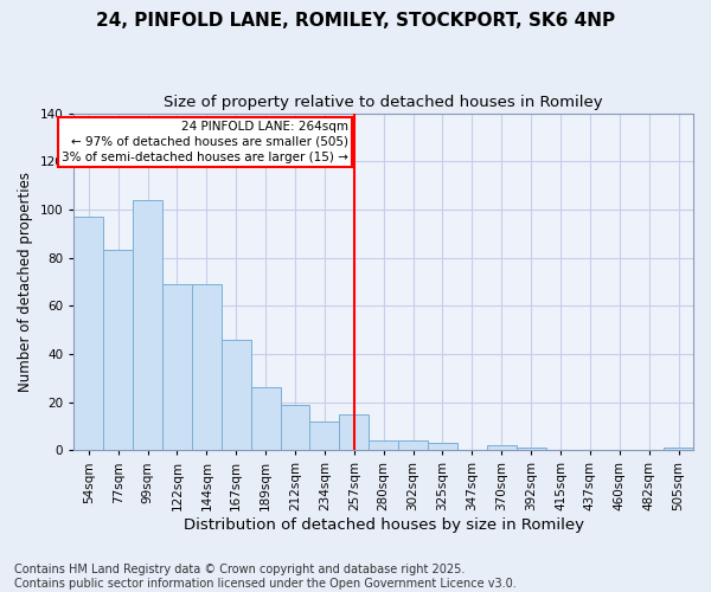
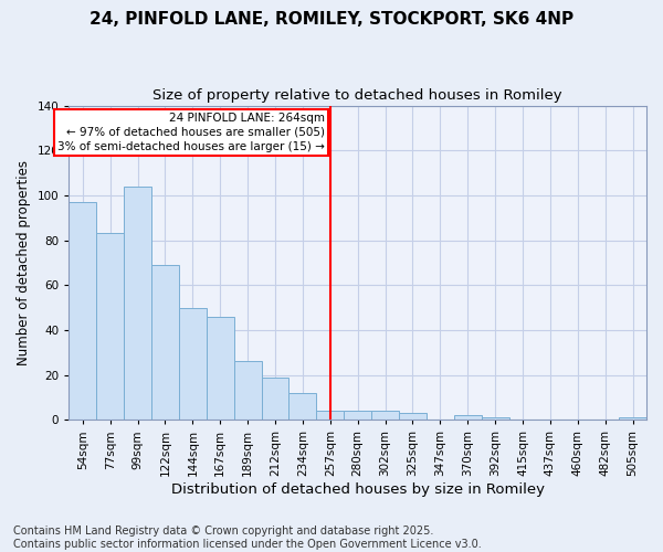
144sqm: 69 -> 50
257sqm: 15 -> 4
